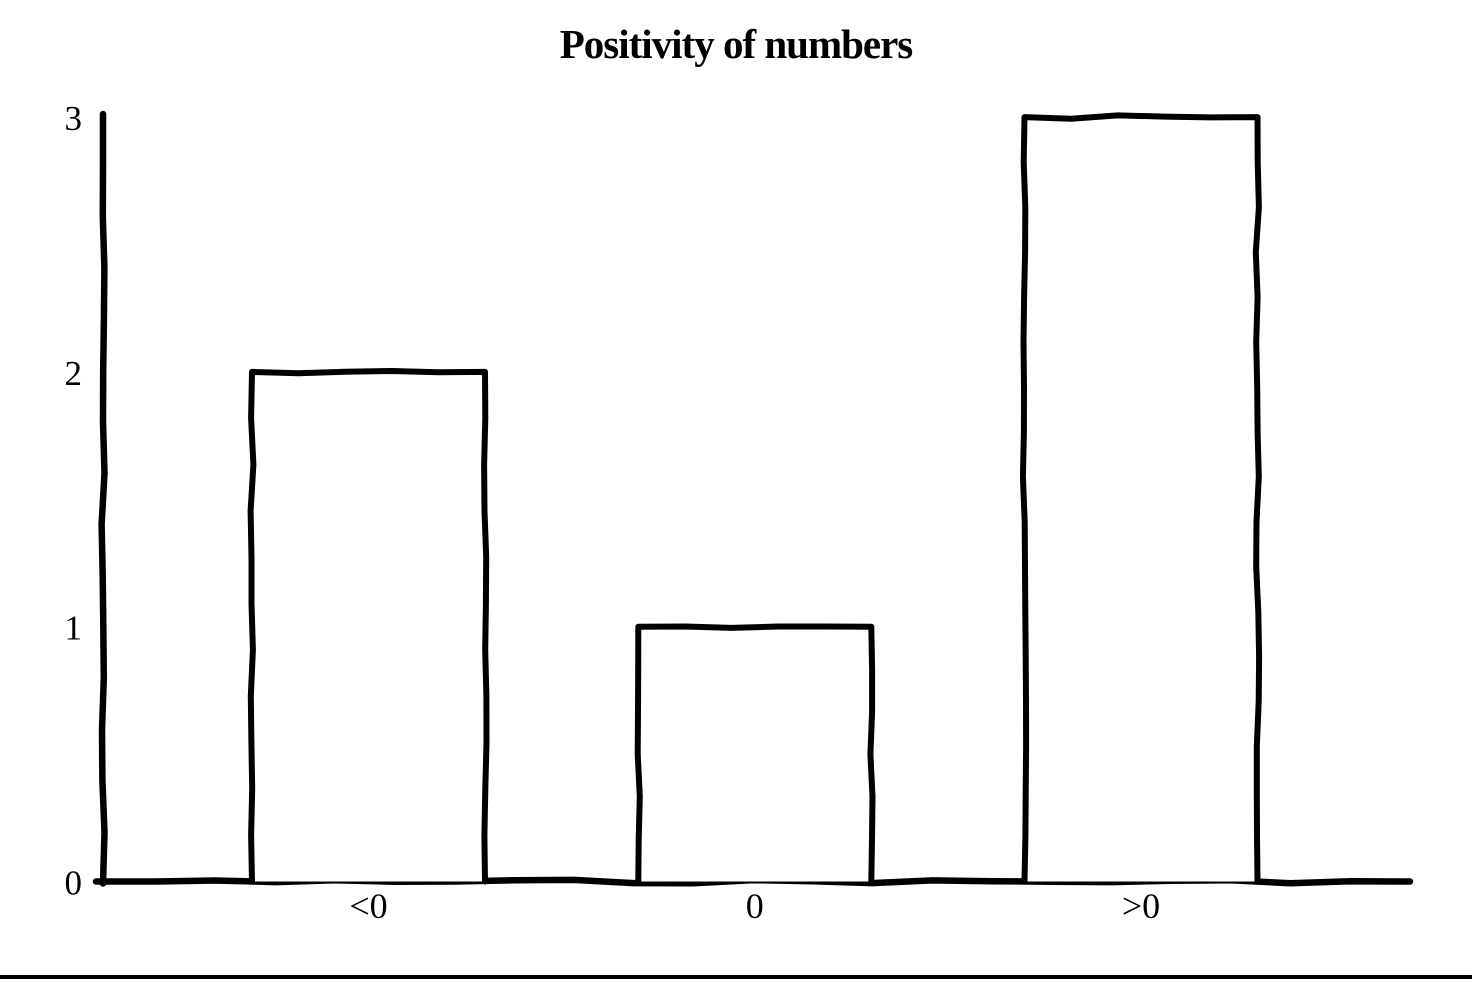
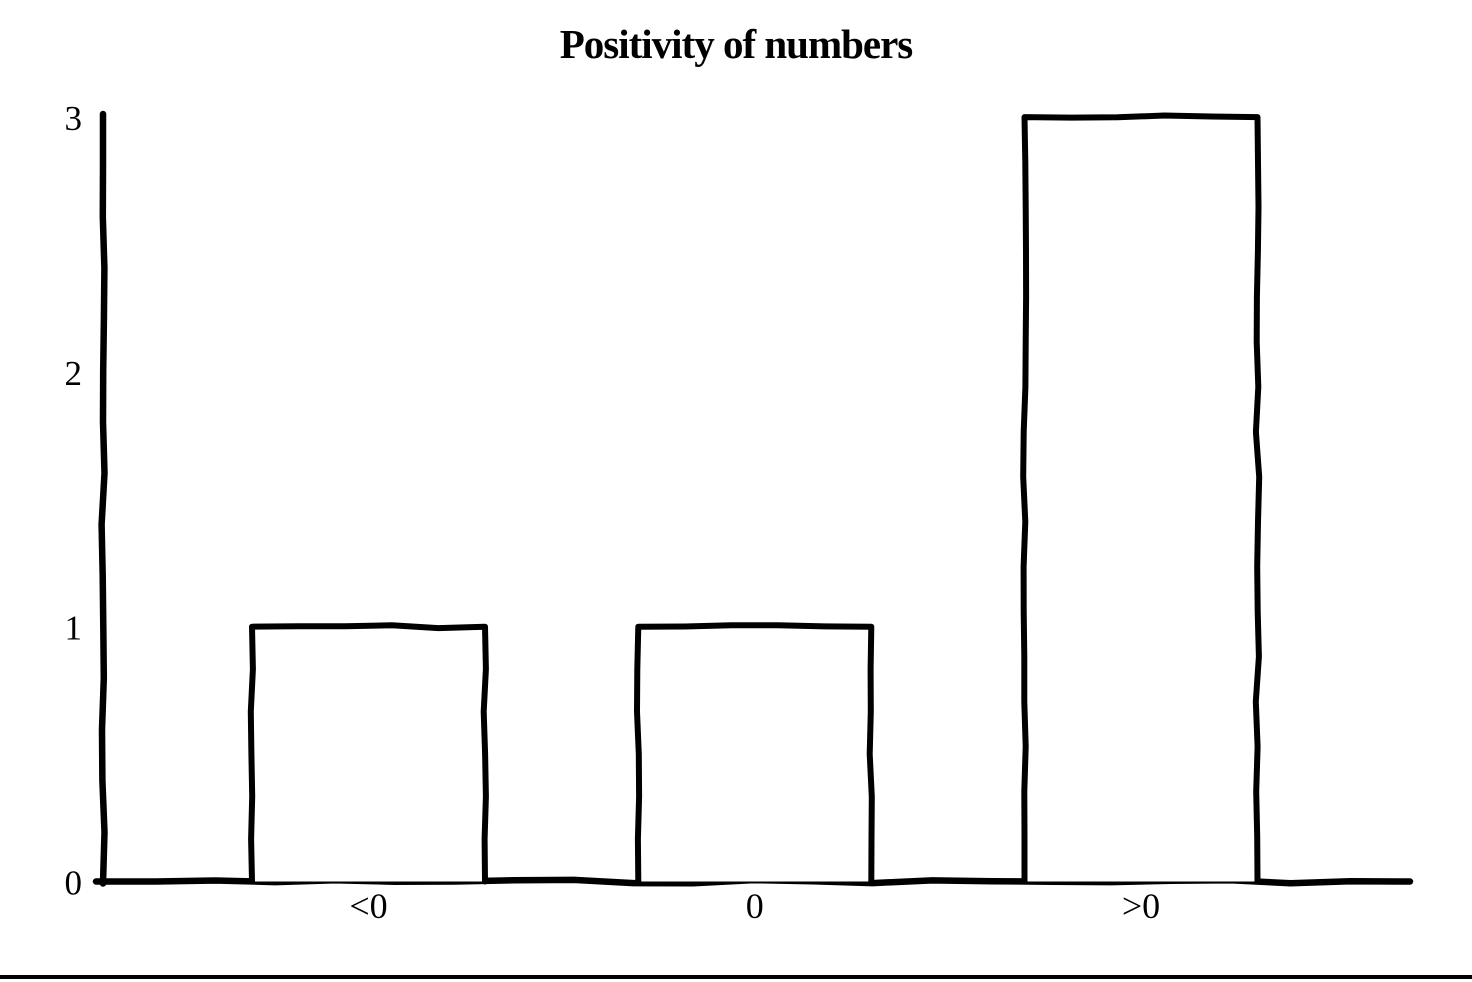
<0: 2 -> 1
